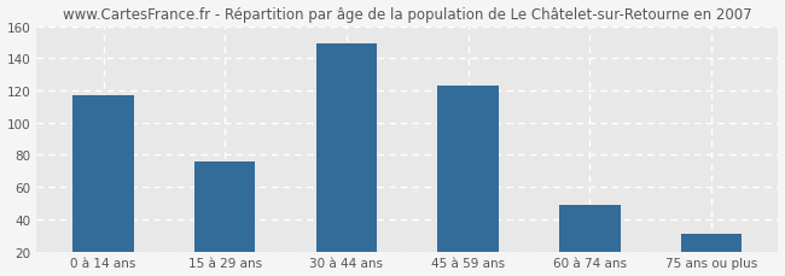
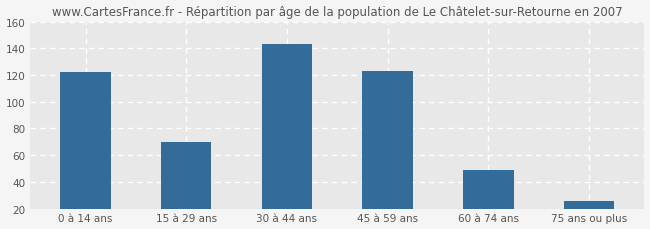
0 à 14 ans: 117 -> 122
15 à 29 ans: 76 -> 70
30 à 44 ans: 149 -> 143
75 ans ou plus: 31 -> 26
